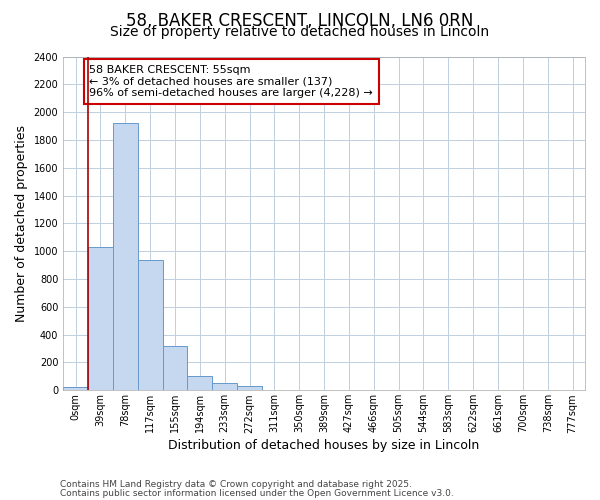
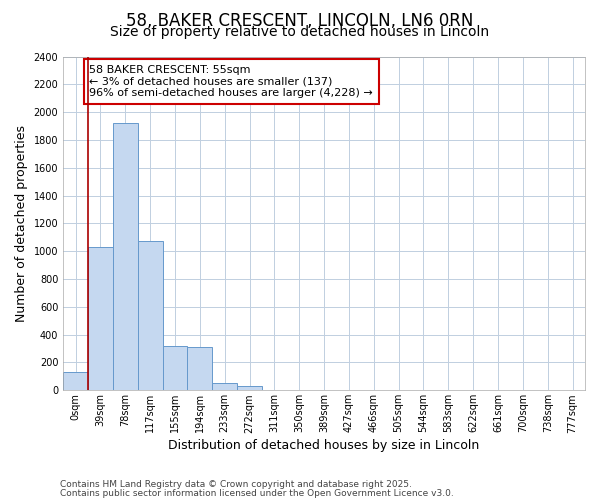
0sqm: 20 -> 130
117sqm: 940 -> 1070
194sqm: 100 -> 310
